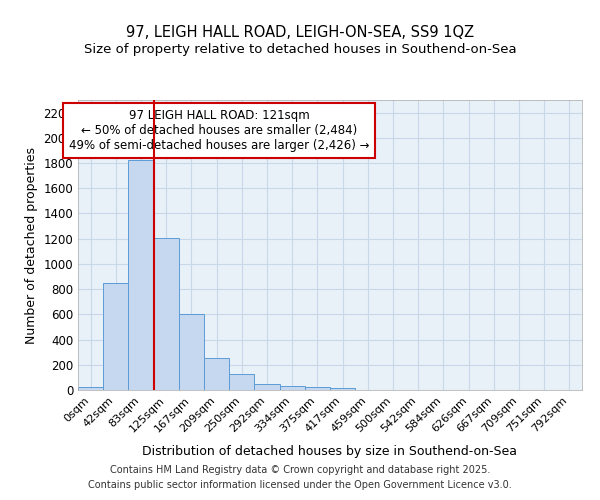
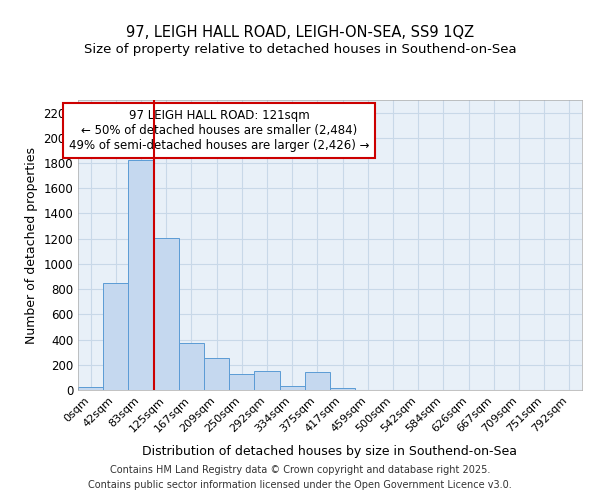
167sqm: 600 -> 370
292sqm: 40 -> 150
375sqm: 20 -> 140
